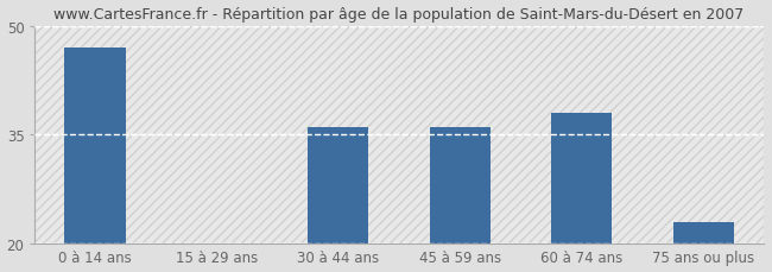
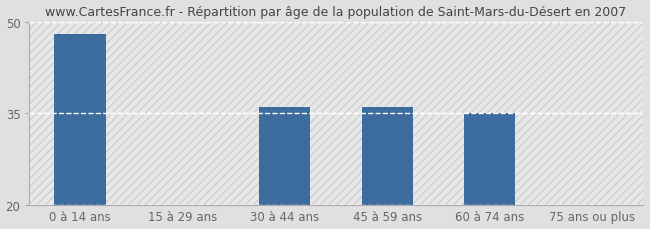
0 à 14 ans: 47 -> 48
60 à 74 ans: 38 -> 35
75 ans ou plus: 23 -> 20
